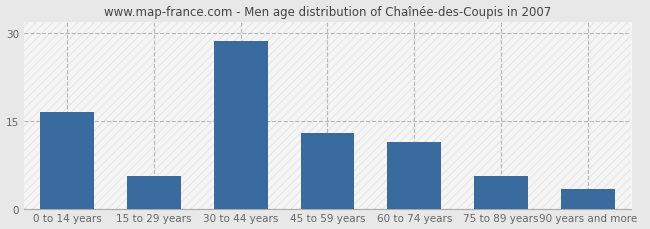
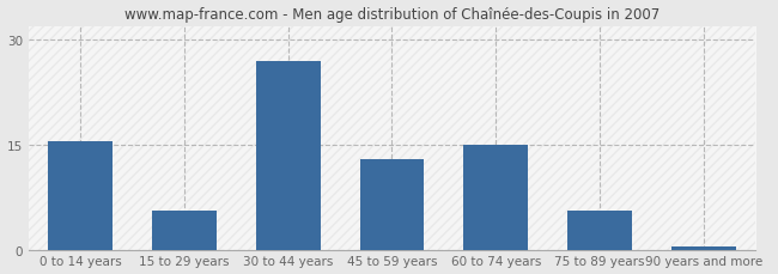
0 to 14 years: 16.6 -> 15.5
30 to 44 years: 28.6 -> 27.0
60 to 74 years: 11.4 -> 15.0
90 years and more: 3.4 -> 0.4
